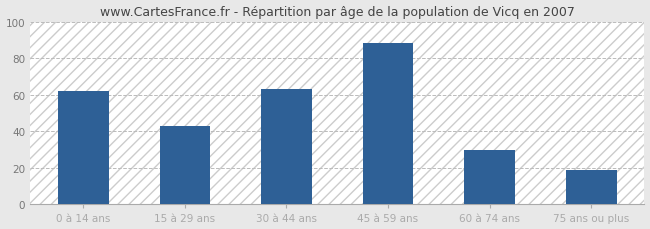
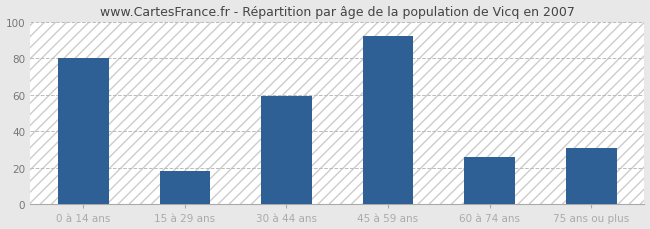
0 à 14 ans: 62 -> 80
15 à 29 ans: 43 -> 18
30 à 44 ans: 63 -> 59
45 à 59 ans: 88 -> 92
60 à 74 ans: 30 -> 26
75 ans ou plus: 19 -> 31
